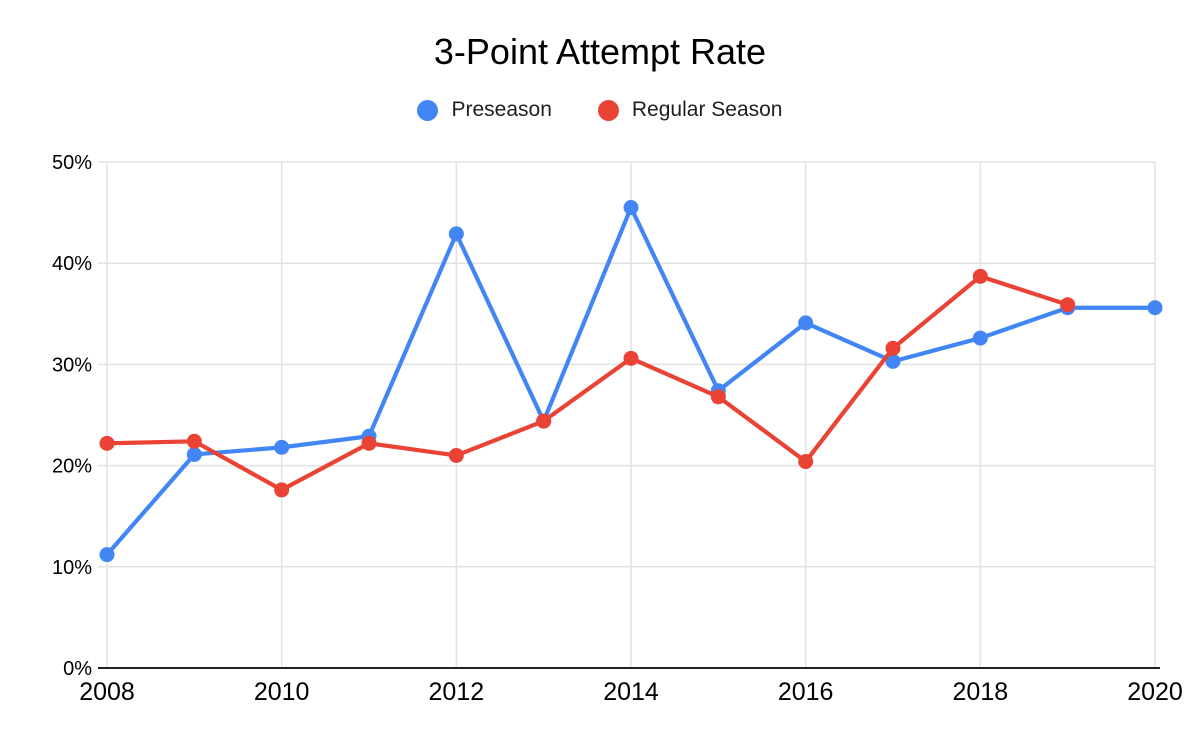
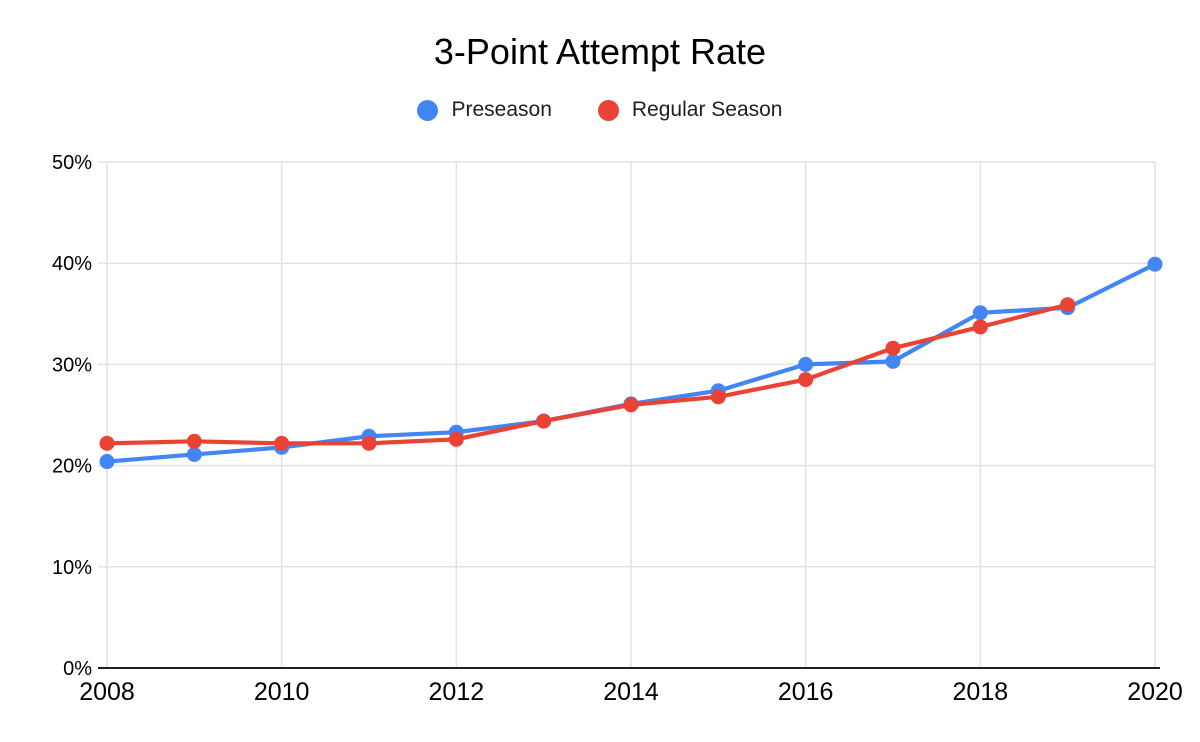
Preseason/2008: 11.2% -> 20.4%
Regular Season/2010: 17.6% -> 22.2%
Preseason/2012: 42.9% -> 23.3%
Regular Season/2012: 21.0% -> 22.6%
Preseason/2014: 45.5% -> 26.1%
Regular Season/2014: 30.6% -> 26.0%
Preseason/2016: 34.1% -> 30.0%
Regular Season/2016: 20.4% -> 28.5%
Preseason/2018: 32.6% -> 35.1%
Regular Season/2018: 38.7% -> 33.7%
Preseason/2020: 35.6% -> 39.9%
